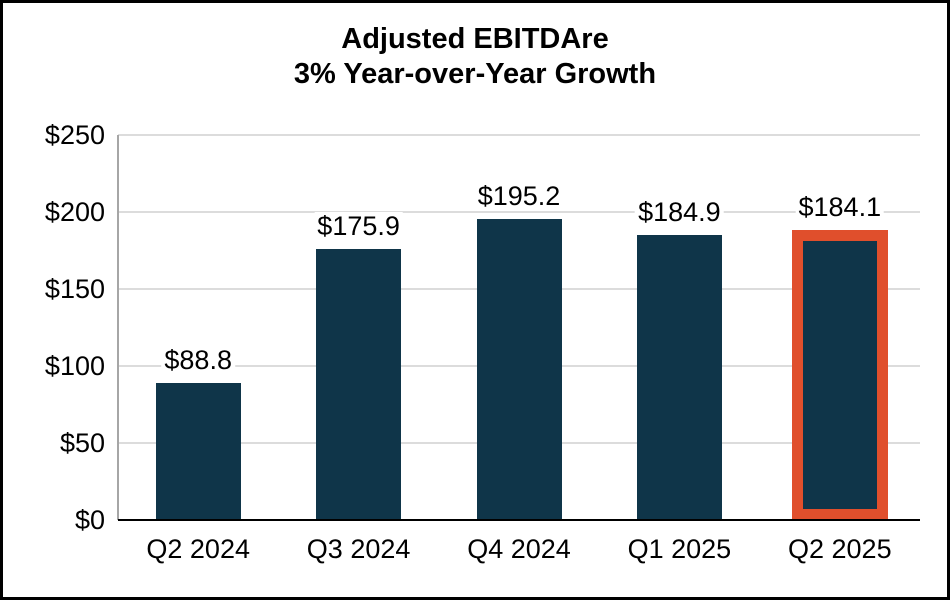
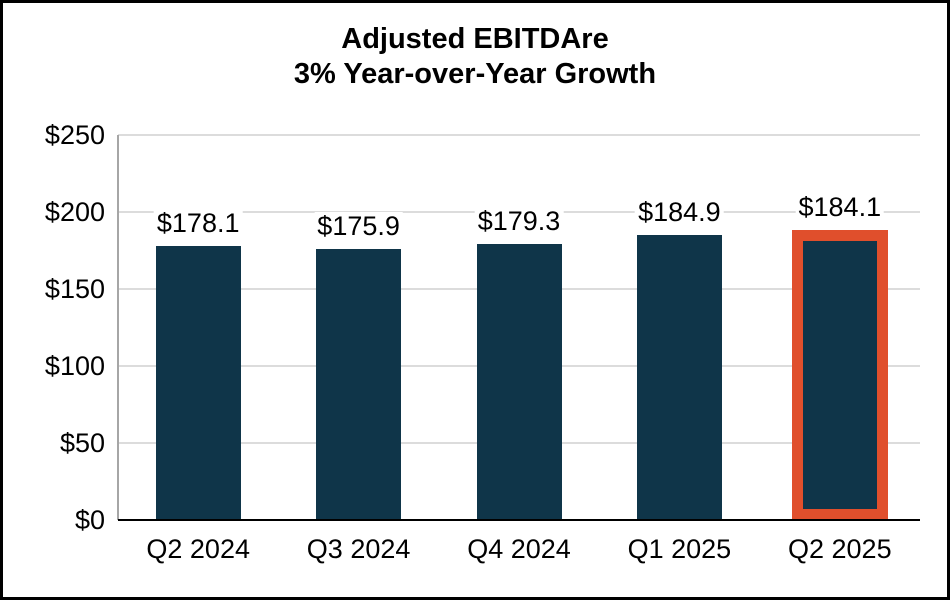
Q2 2024: $88.8 -> $178.1
Q4 2024: $195.2 -> $179.3
